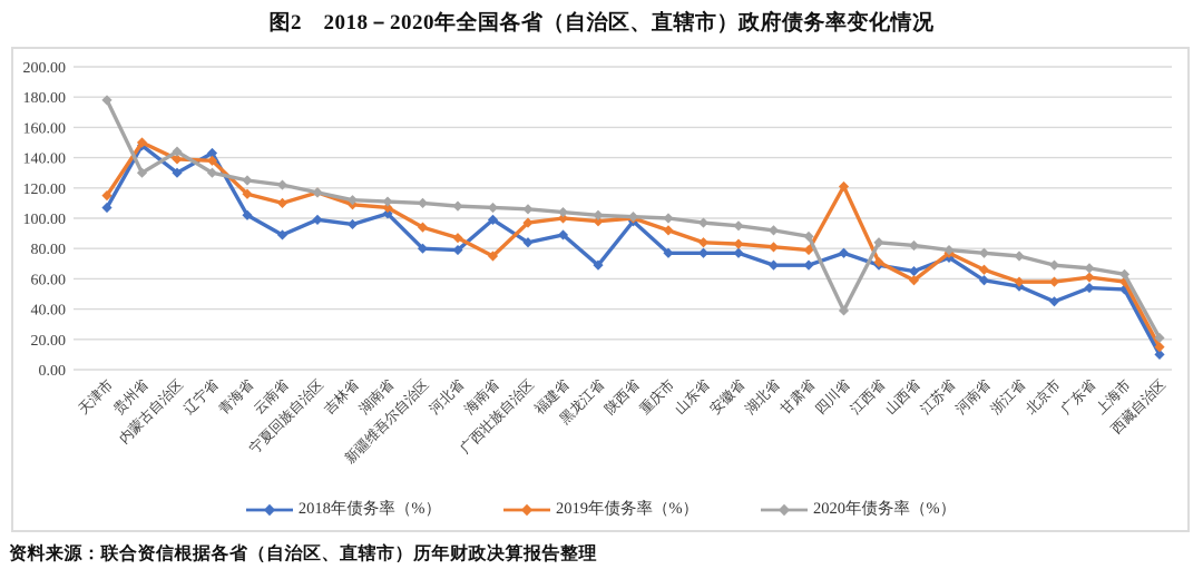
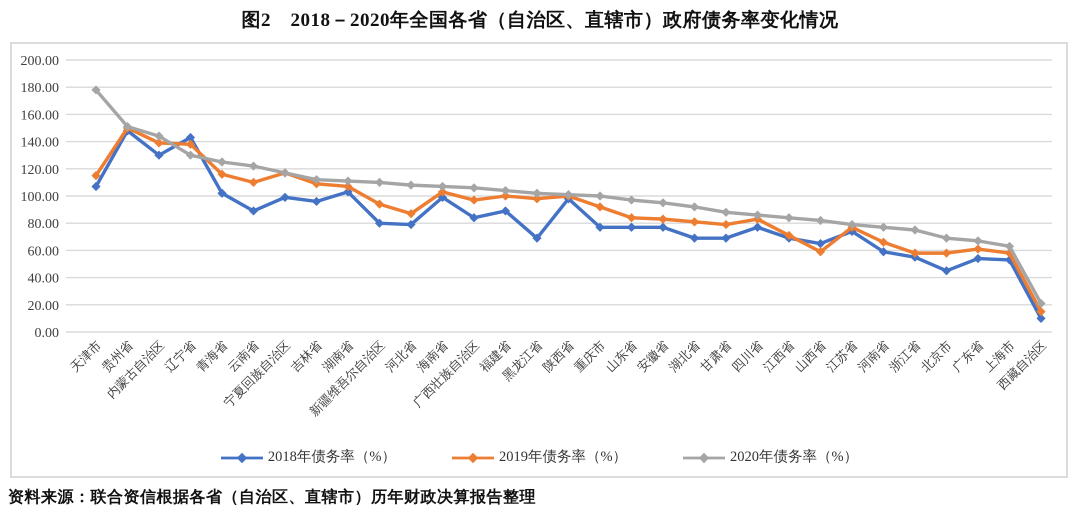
2020年债务率（%）/贵州省: 130 -> 151
2019年债务率（%）/海南省: 75 -> 103
2019年债务率（%）/四川省: 121 -> 83
2020年债务率（%）/四川省: 39 -> 86
